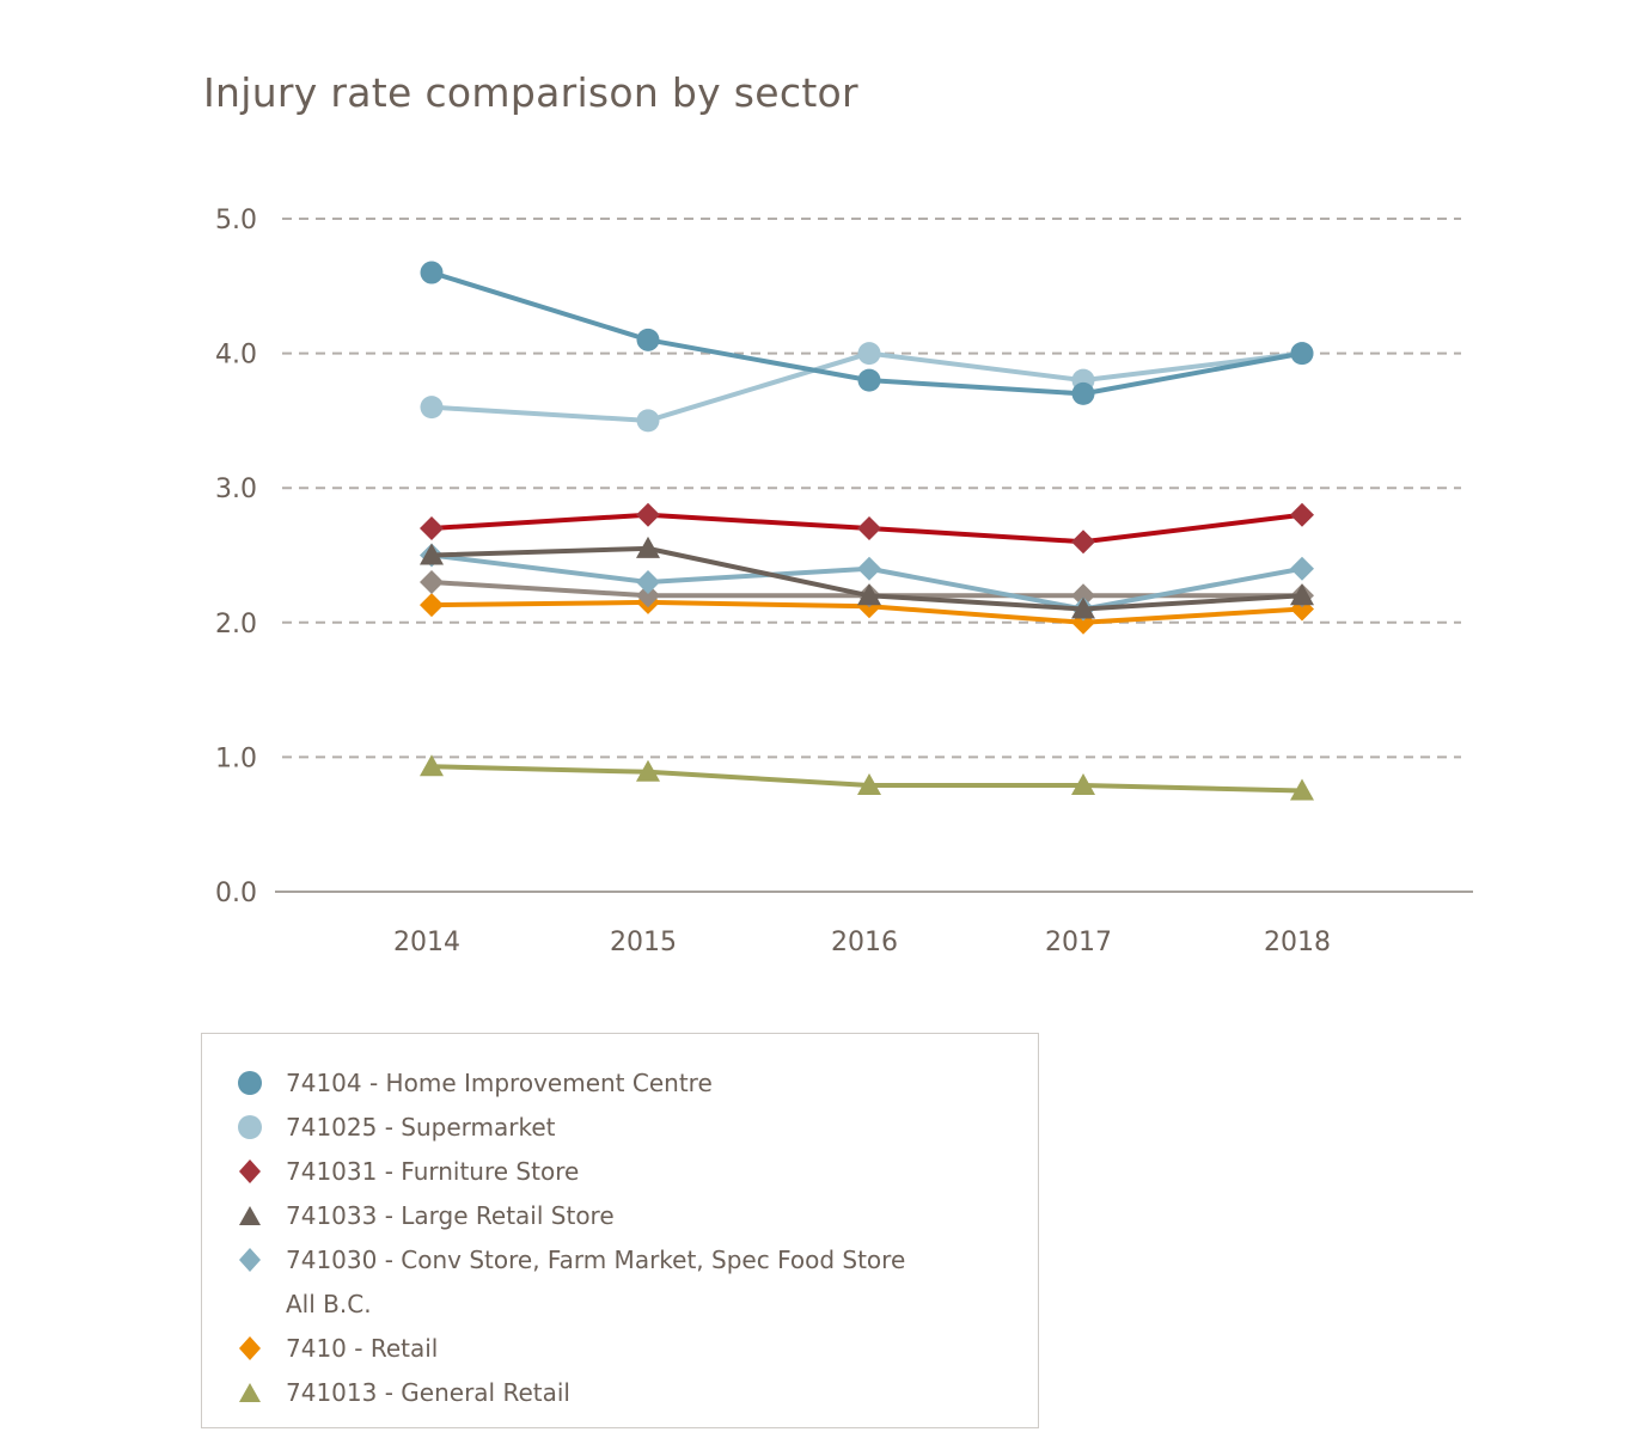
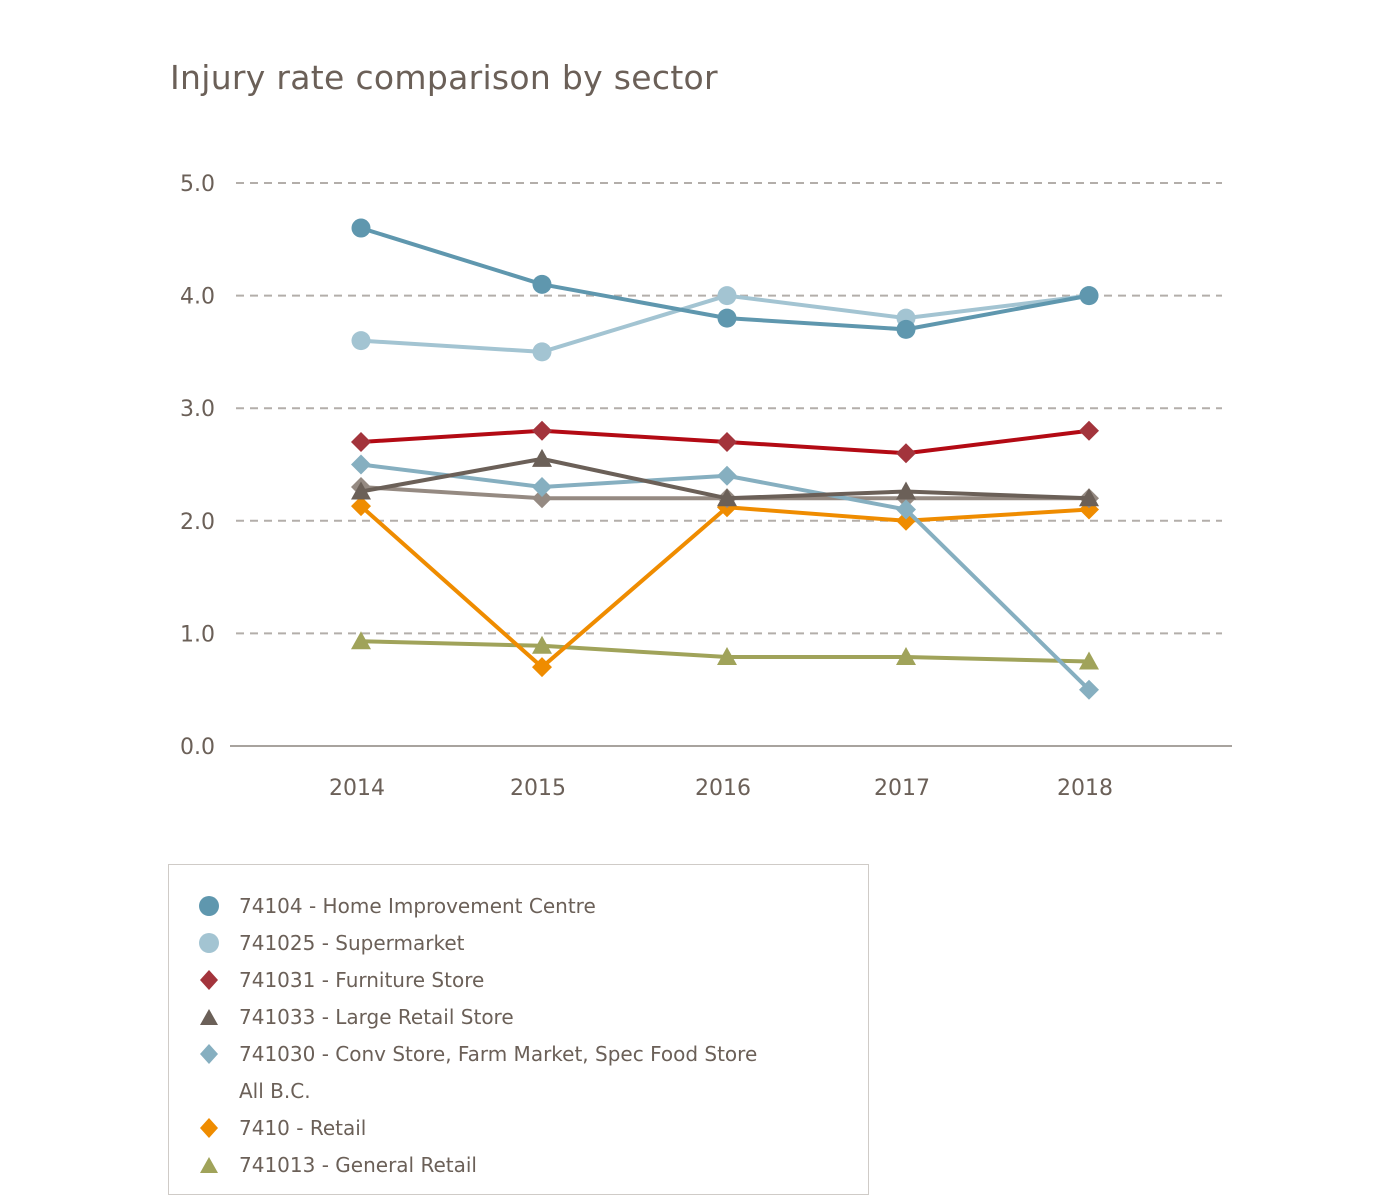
741033 - Large Retail Store/2014: 2.50 -> 2.26
7410 - Retail/2015: 2.15 -> 0.70
741033 - Large Retail Store/2017: 2.10 -> 2.26
741030 - Conv Store, Farm Market, Spec Food Store/2018: 2.4 -> 0.5
